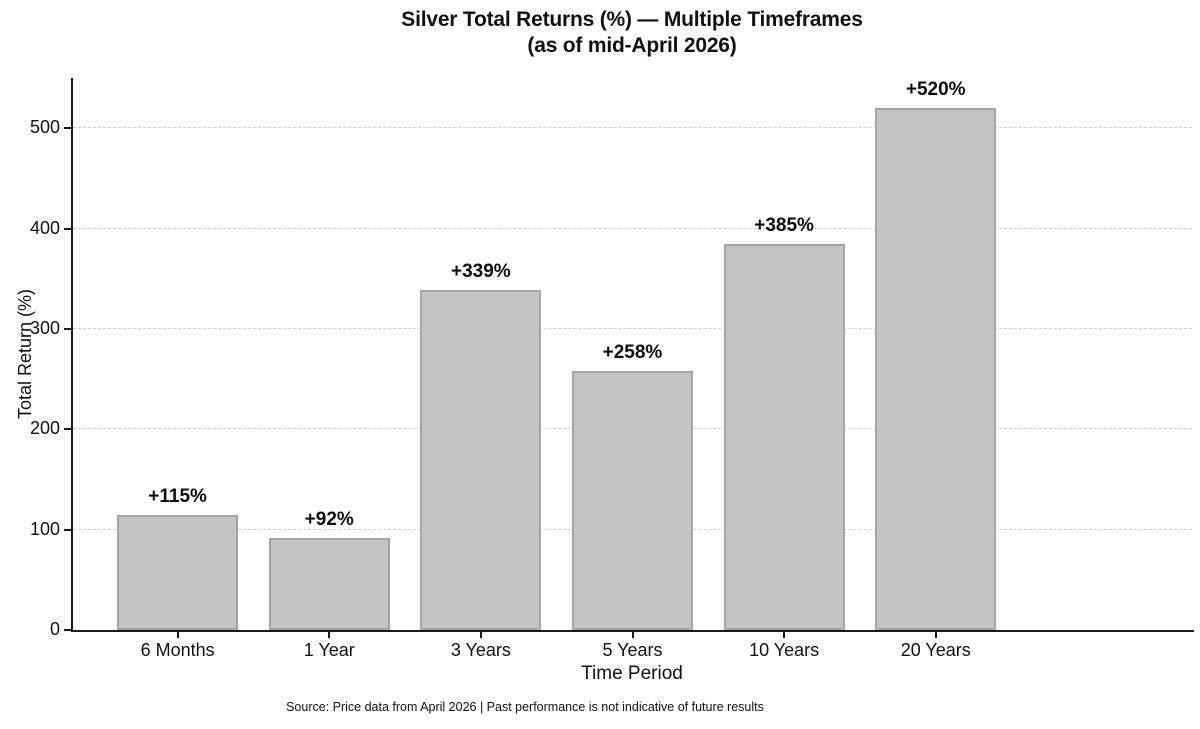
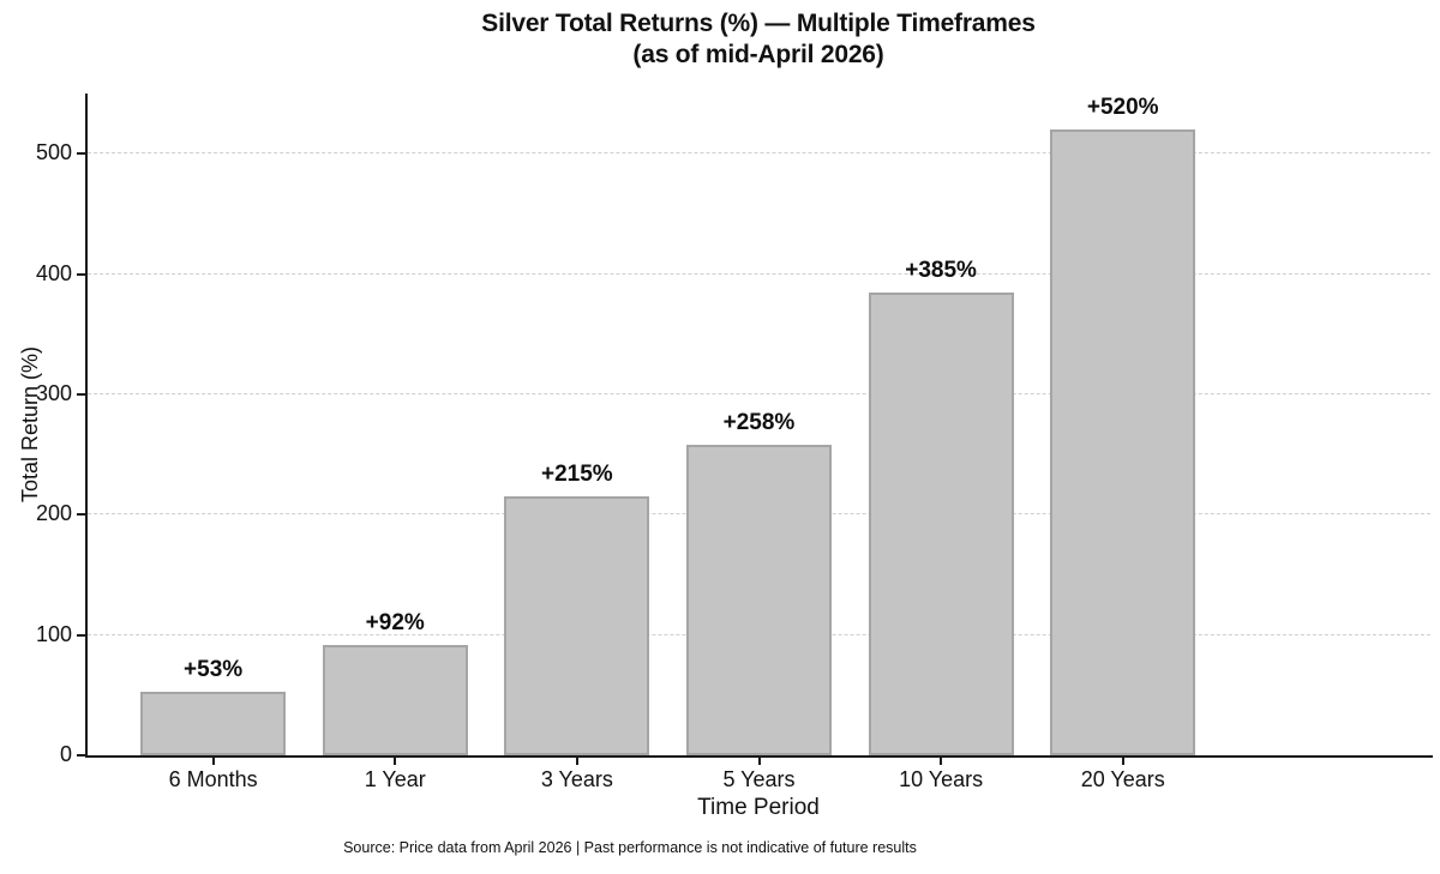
6 Months: +115% -> +53%
3 Years: +339% -> +215%
